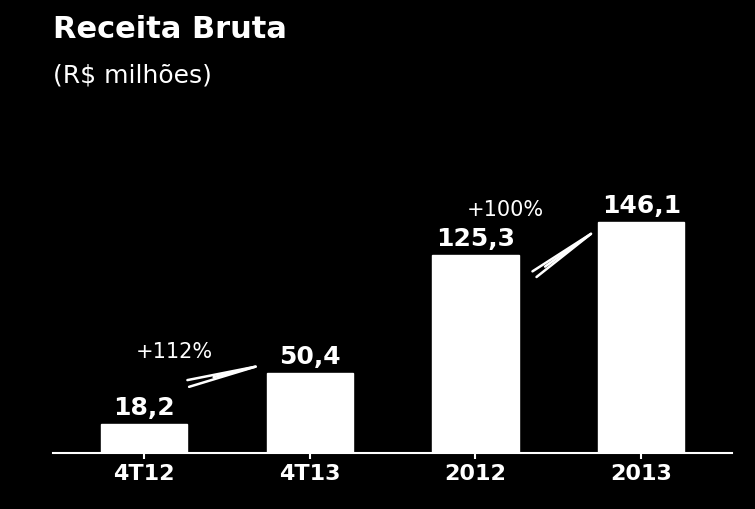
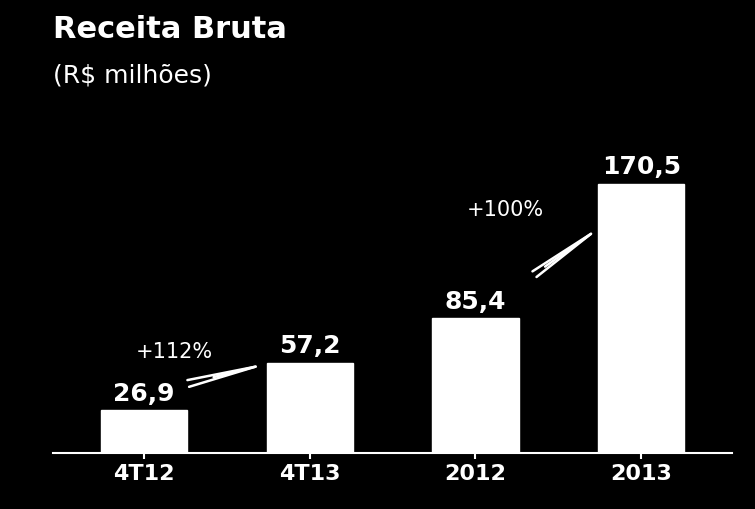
4T12: 18,2 -> 26,9
4T13: 50,4 -> 57,2
2012: 125,3 -> 85,4
2013: 146,1 -> 170,5
